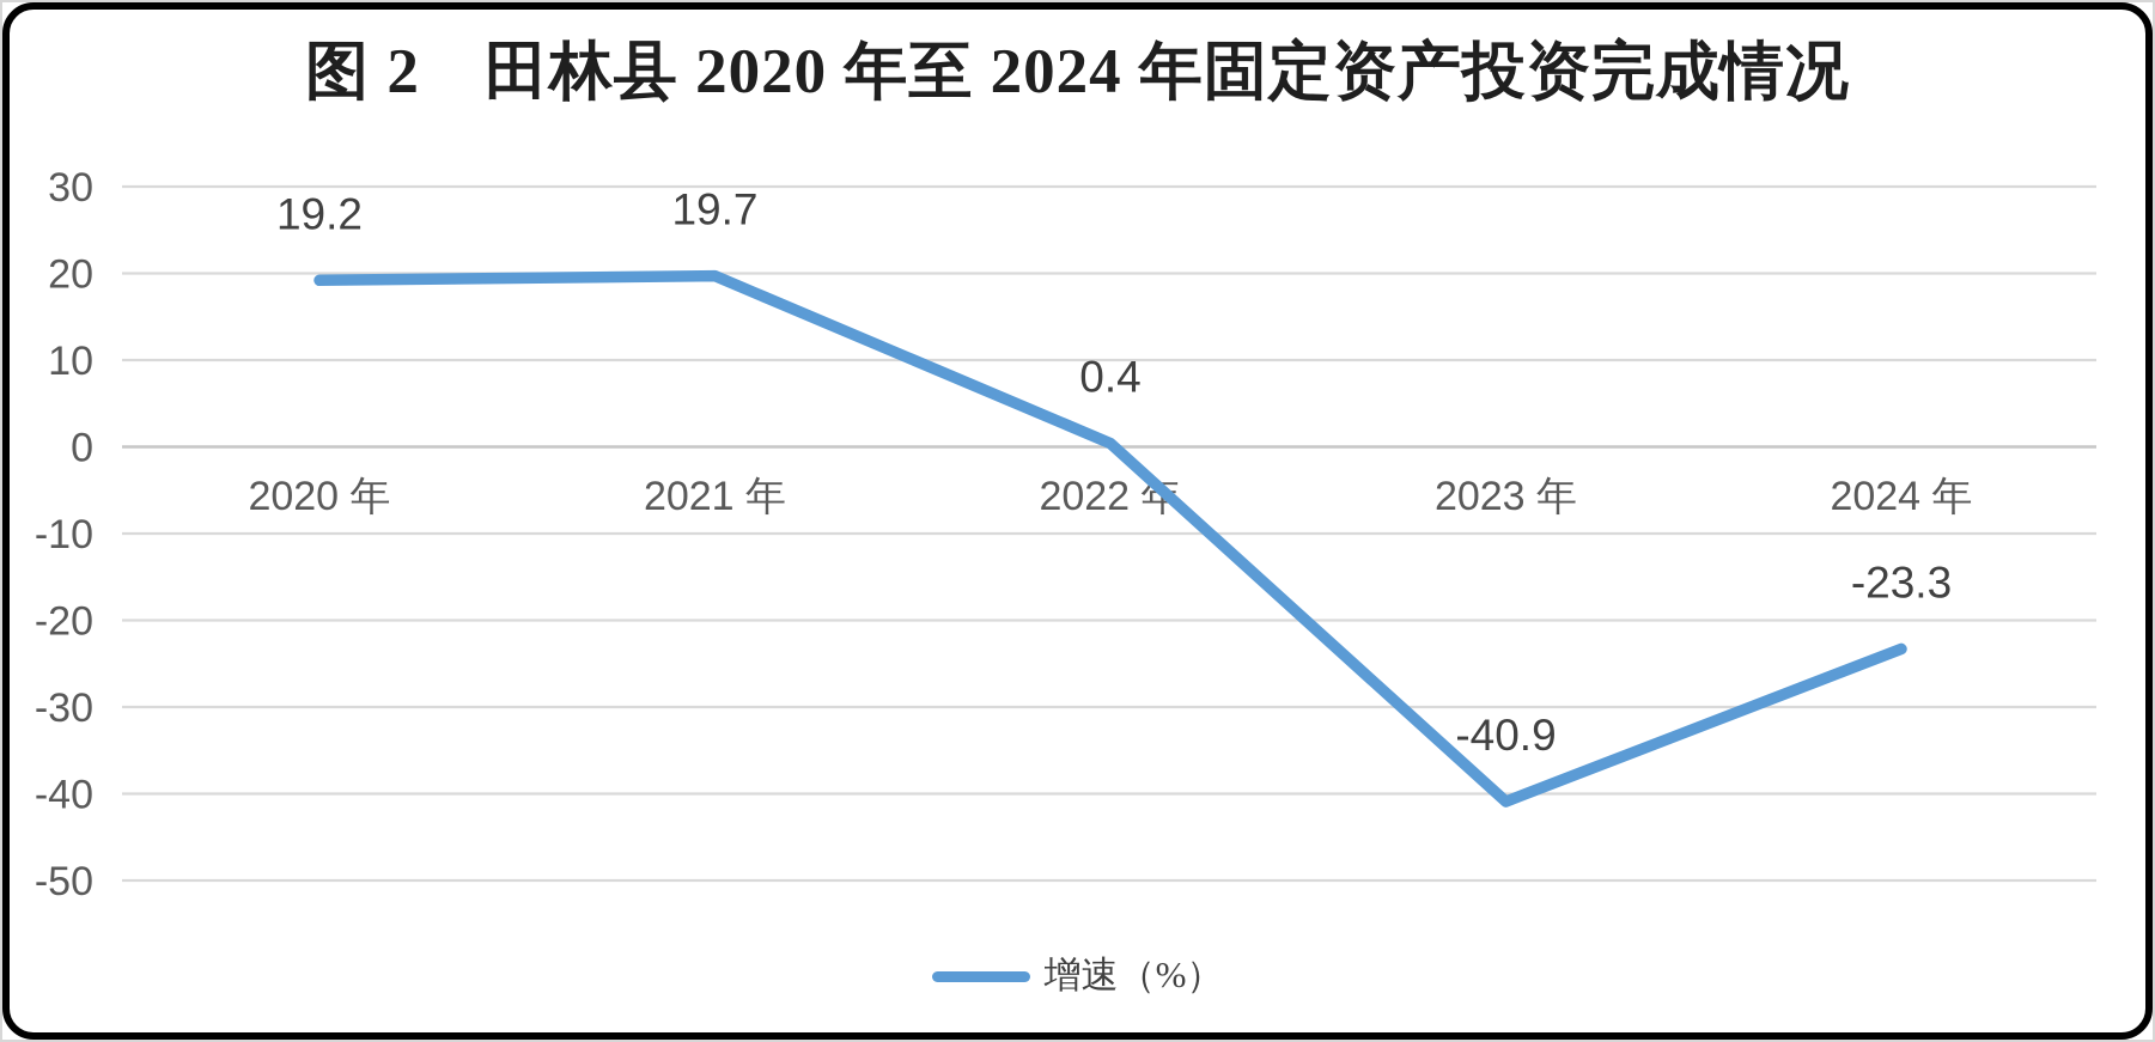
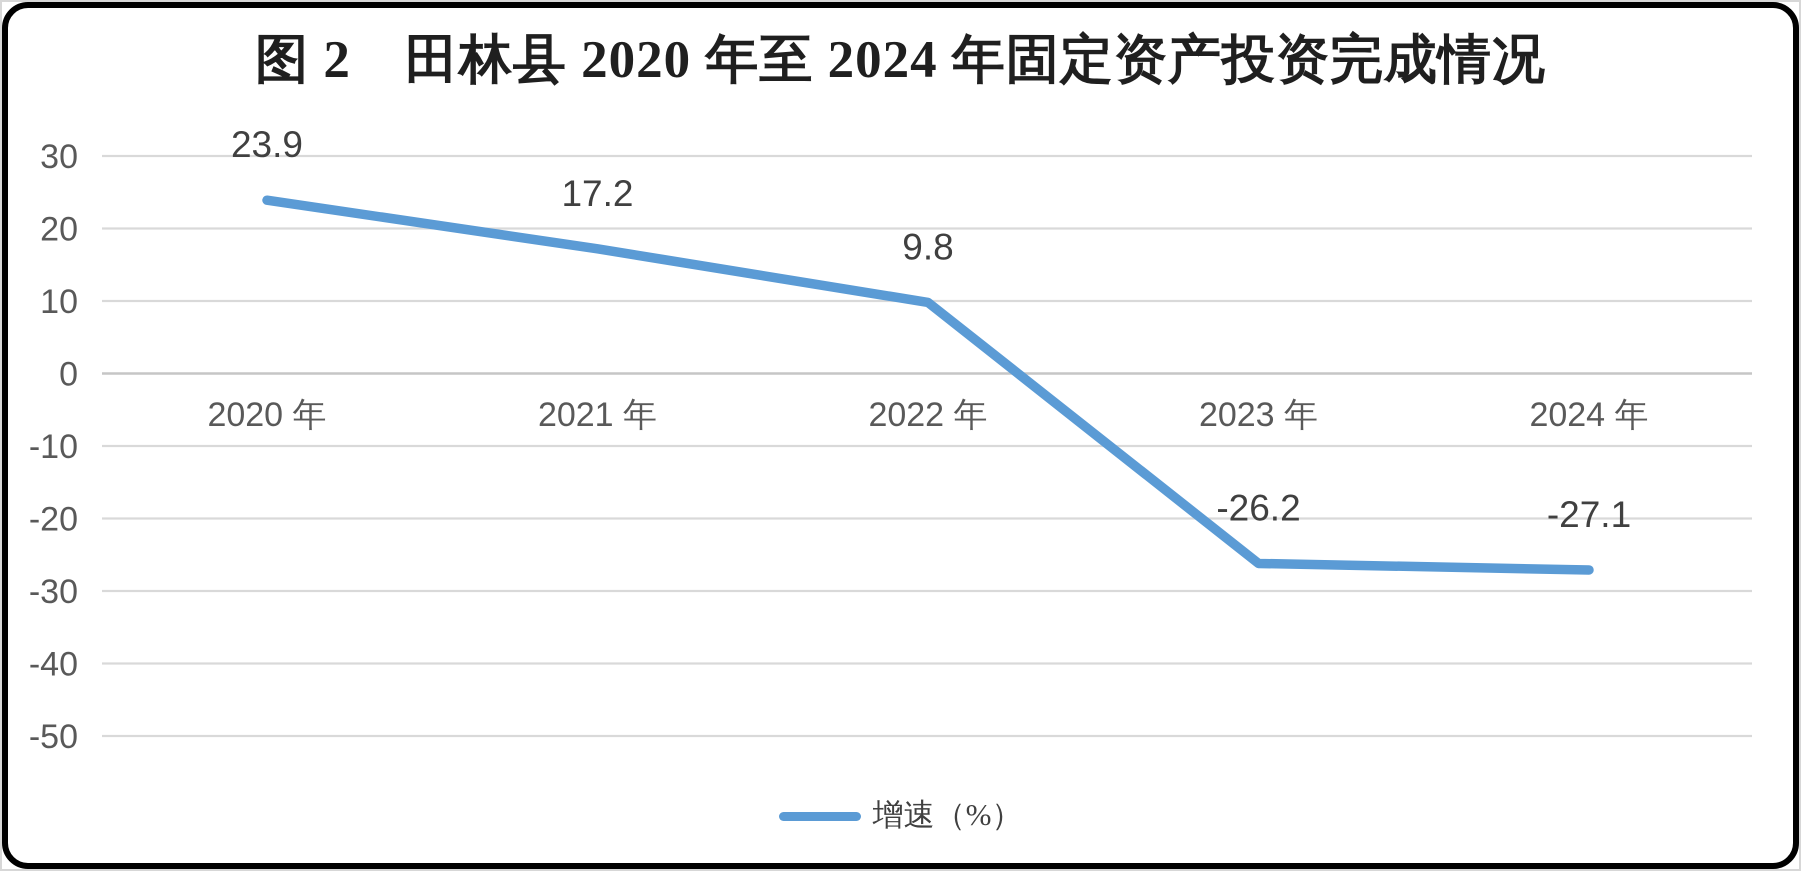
2020 年: 19.2 -> 23.9
2021 年: 19.7 -> 17.2
2022 年: 0.4 -> 9.8
2023 年: -40.9 -> -26.2
2024 年: -23.3 -> -27.1
